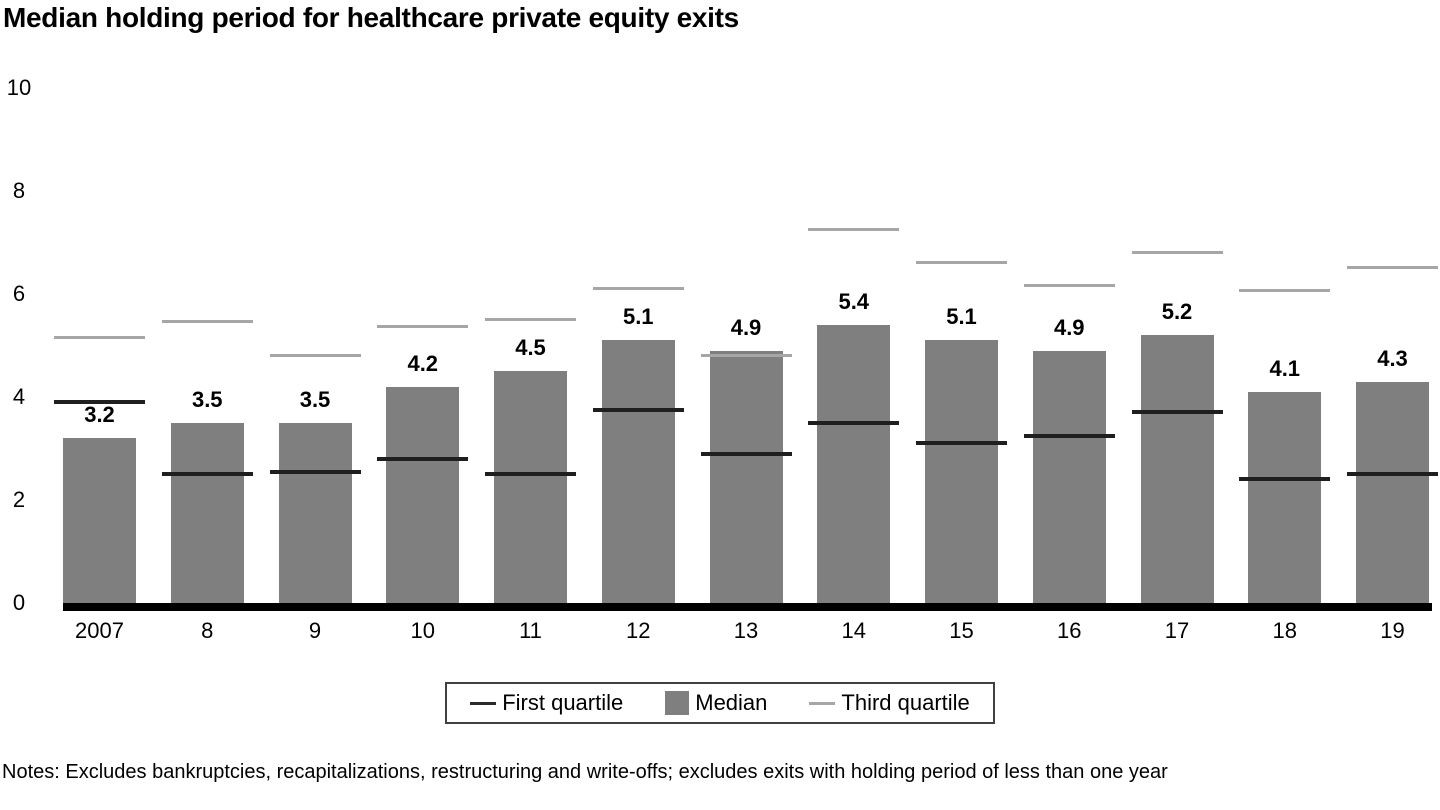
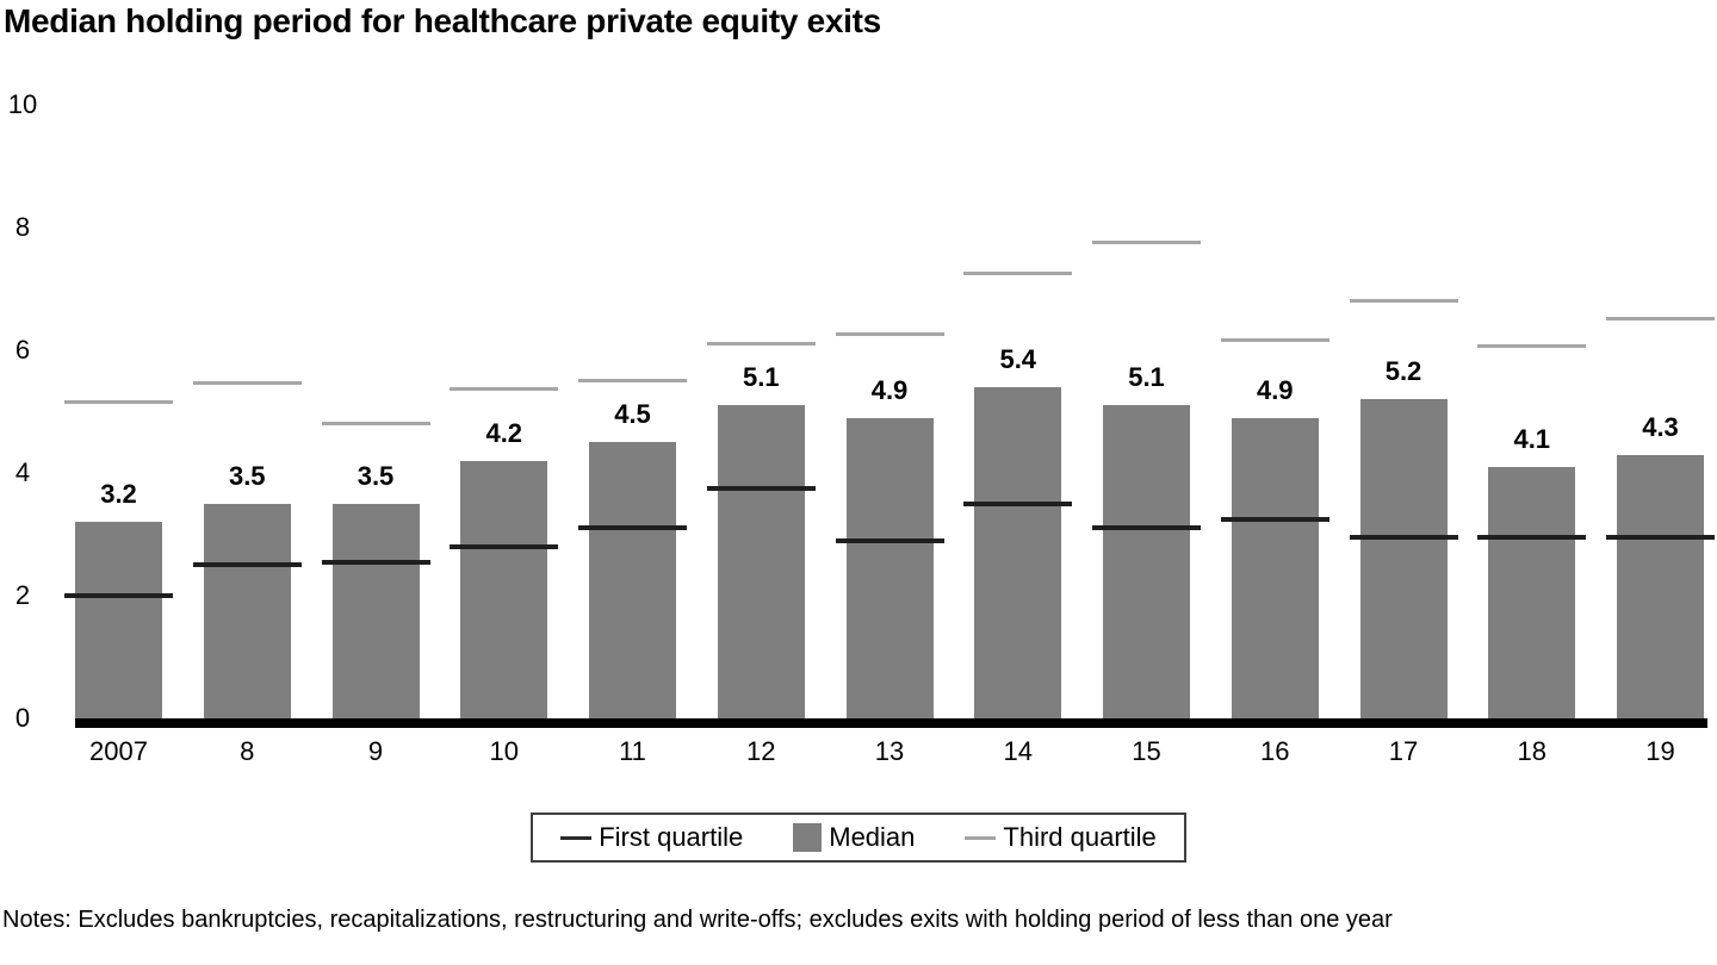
First quartile/2007: 3.9 -> 2.0
First quartile/11: 2.5 -> 3.1
Third quartile/13: 4.8 -> 6.2
Third quartile/15: 6.6 -> 7.8
First quartile/17: 3.7 -> 3.0
First quartile/18: 2.4 -> 3.0
First quartile/19: 2.5 -> 3.0
